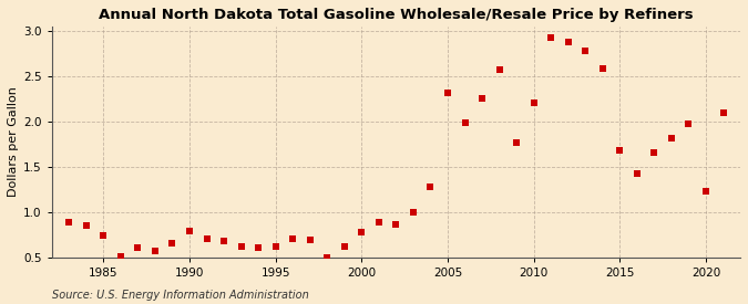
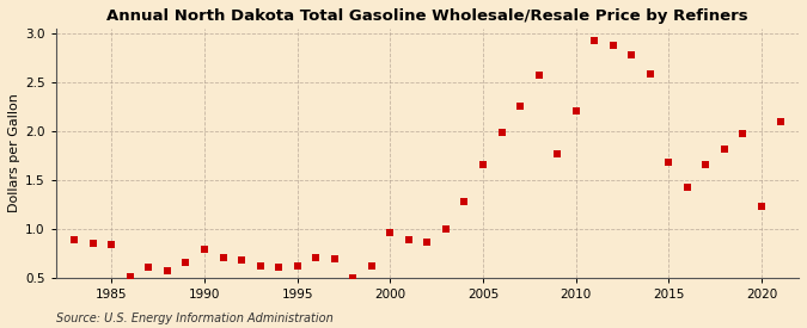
1985: 0.74 -> 0.84
2000: 0.78 -> 0.96
2005: 2.32 -> 1.65
